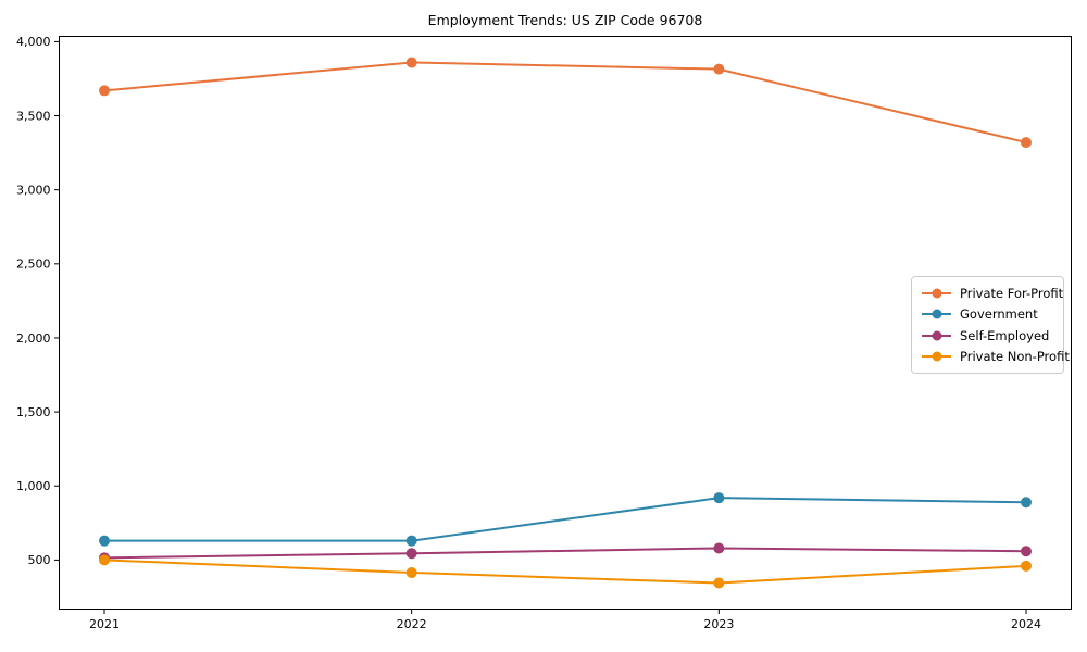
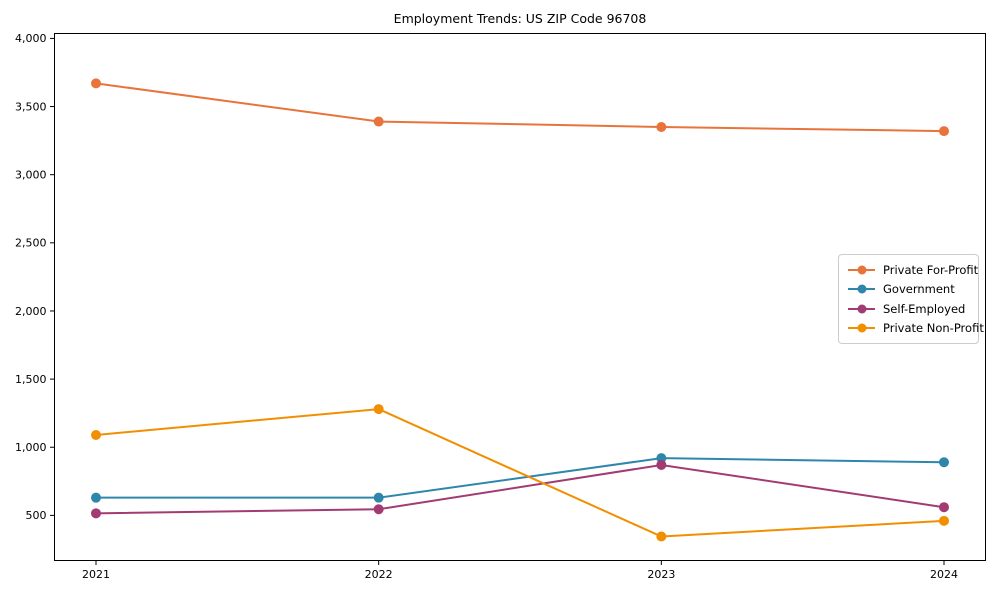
Private Non-Profit/2021: 500 -> 1090
Private For-Profit/2022: 3860 -> 3390
Private Non-Profit/2022: 420 -> 1280
Private For-Profit/2023: 3820 -> 3350
Self-Employed/2023: 580 -> 870
